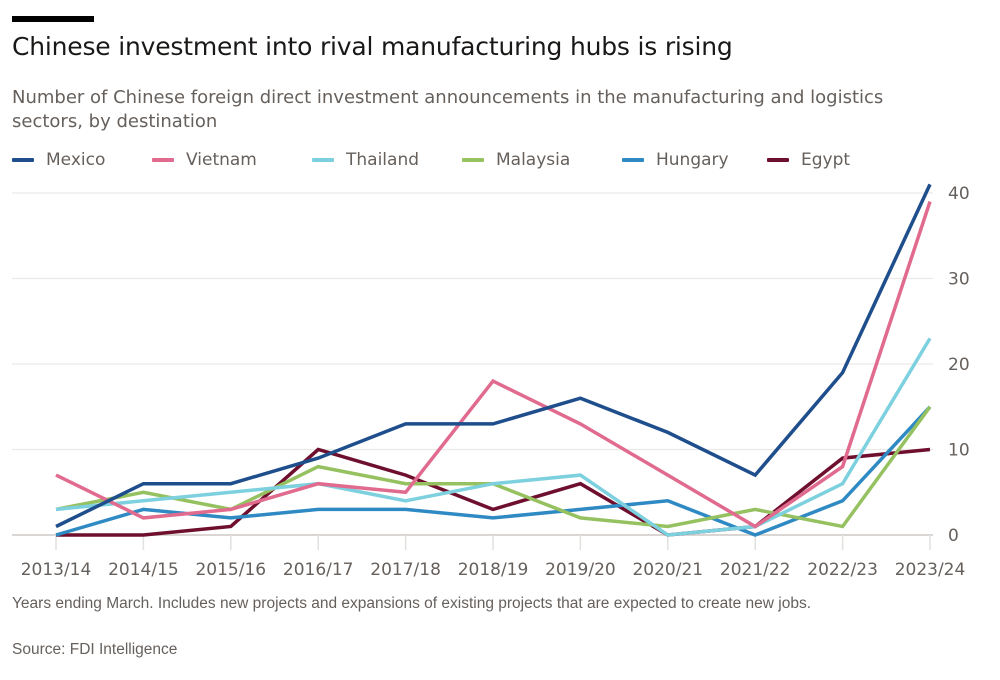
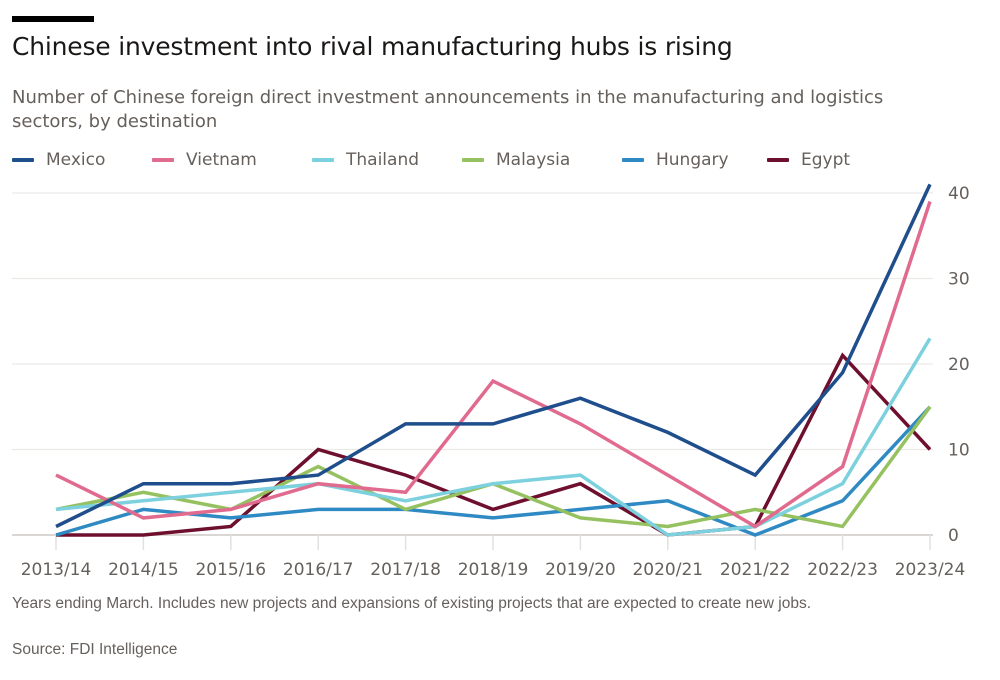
Mexico/2016/17: 9 -> 7
Malaysia/2017/18: 6 -> 3
Egypt/2022/23: 9 -> 21
